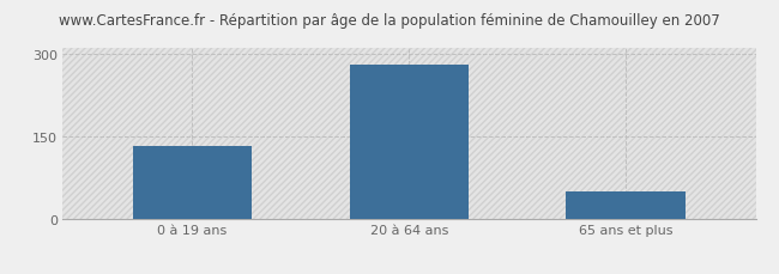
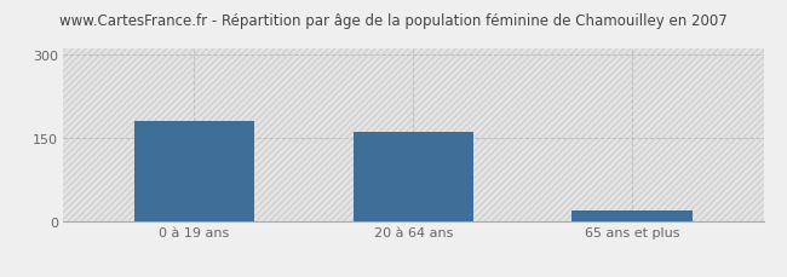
0 à 19 ans: 133 -> 180
20 à 64 ans: 280 -> 160
65 ans et plus: 50 -> 20
